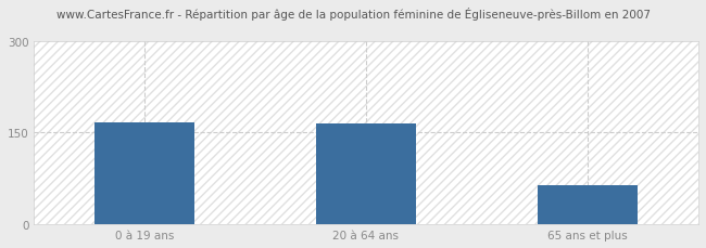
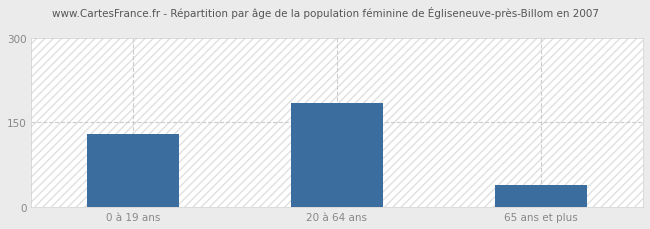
0 à 19 ans: 166 -> 130
20 à 64 ans: 164 -> 185
65 ans et plus: 64 -> 40
